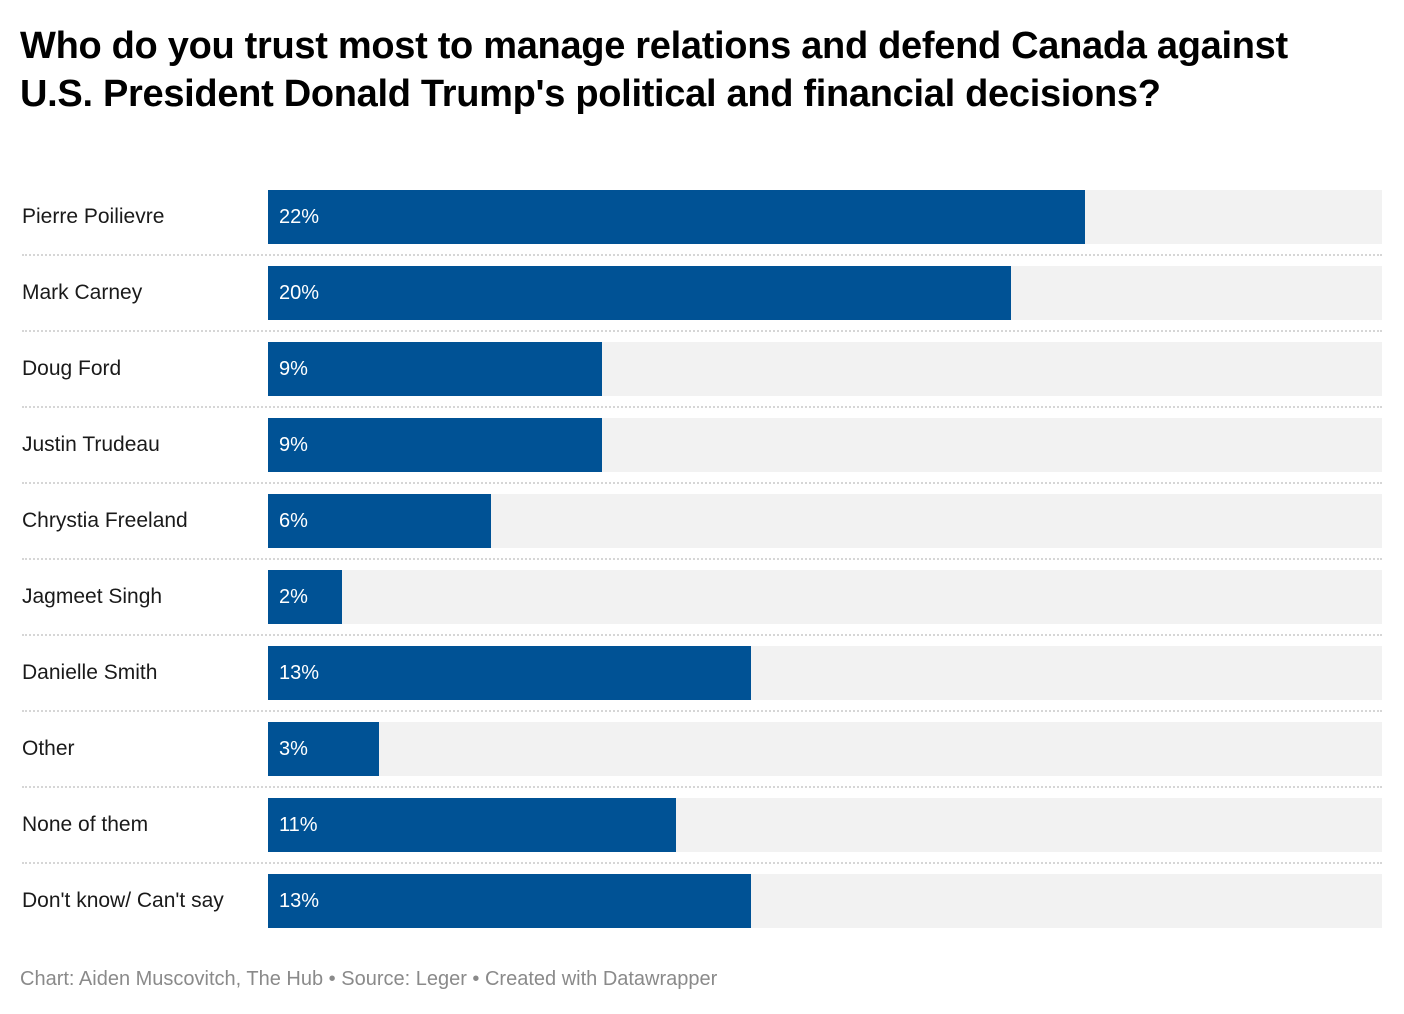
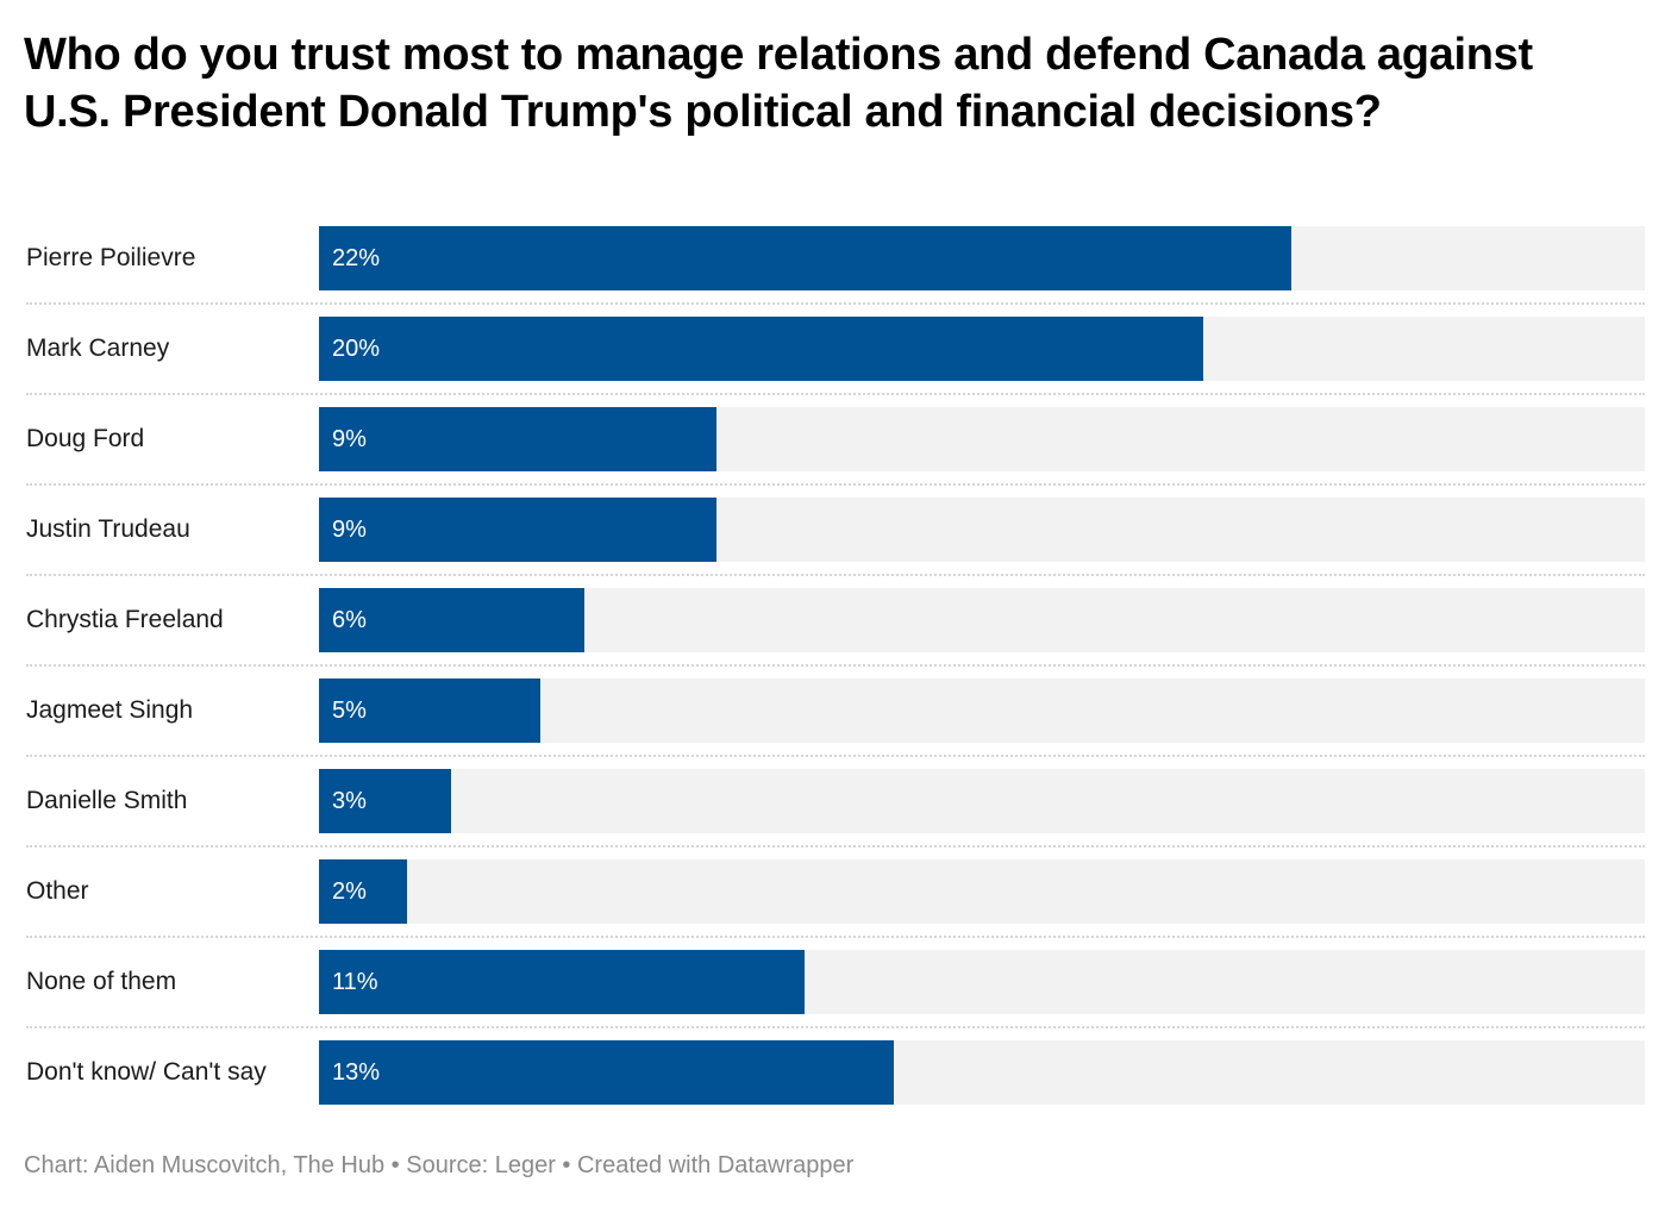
Jagmeet Singh: 2% -> 5%
Danielle Smith: 13% -> 3%
Other: 3% -> 2%
